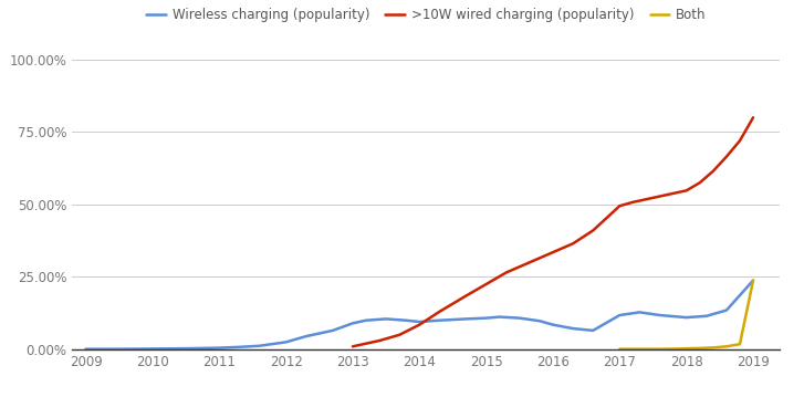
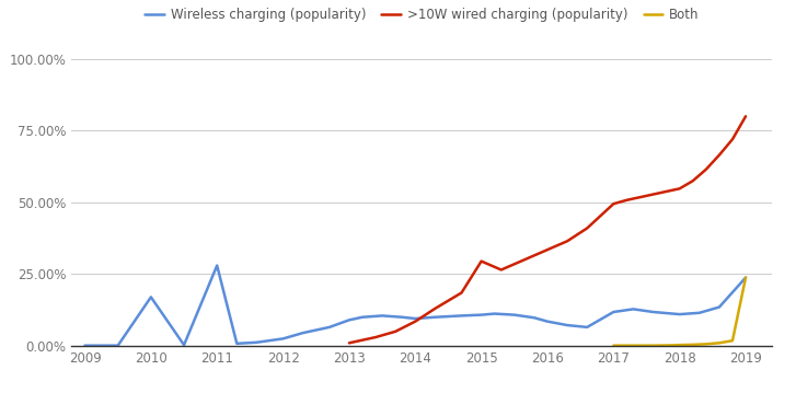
Wireless charging (popularity)/2010: 0.2% -> 17.0%
Wireless charging (popularity)/2011: 0.5% -> 28.0%
>10W wired charging (popularity)/2015: 22.5% -> 29.5%
